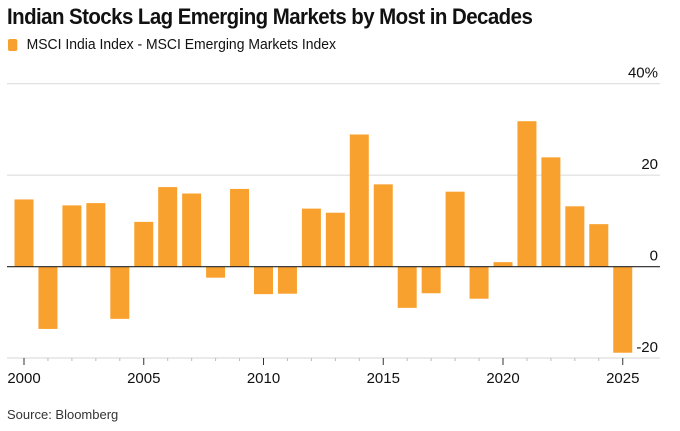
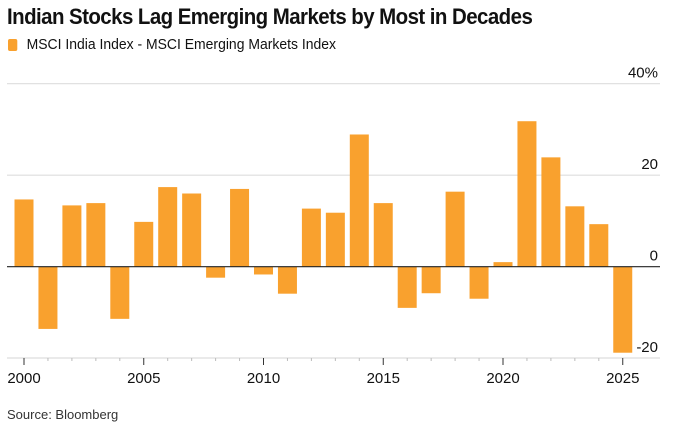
2010: -6% -> -2%
2015: 18% -> 14%
